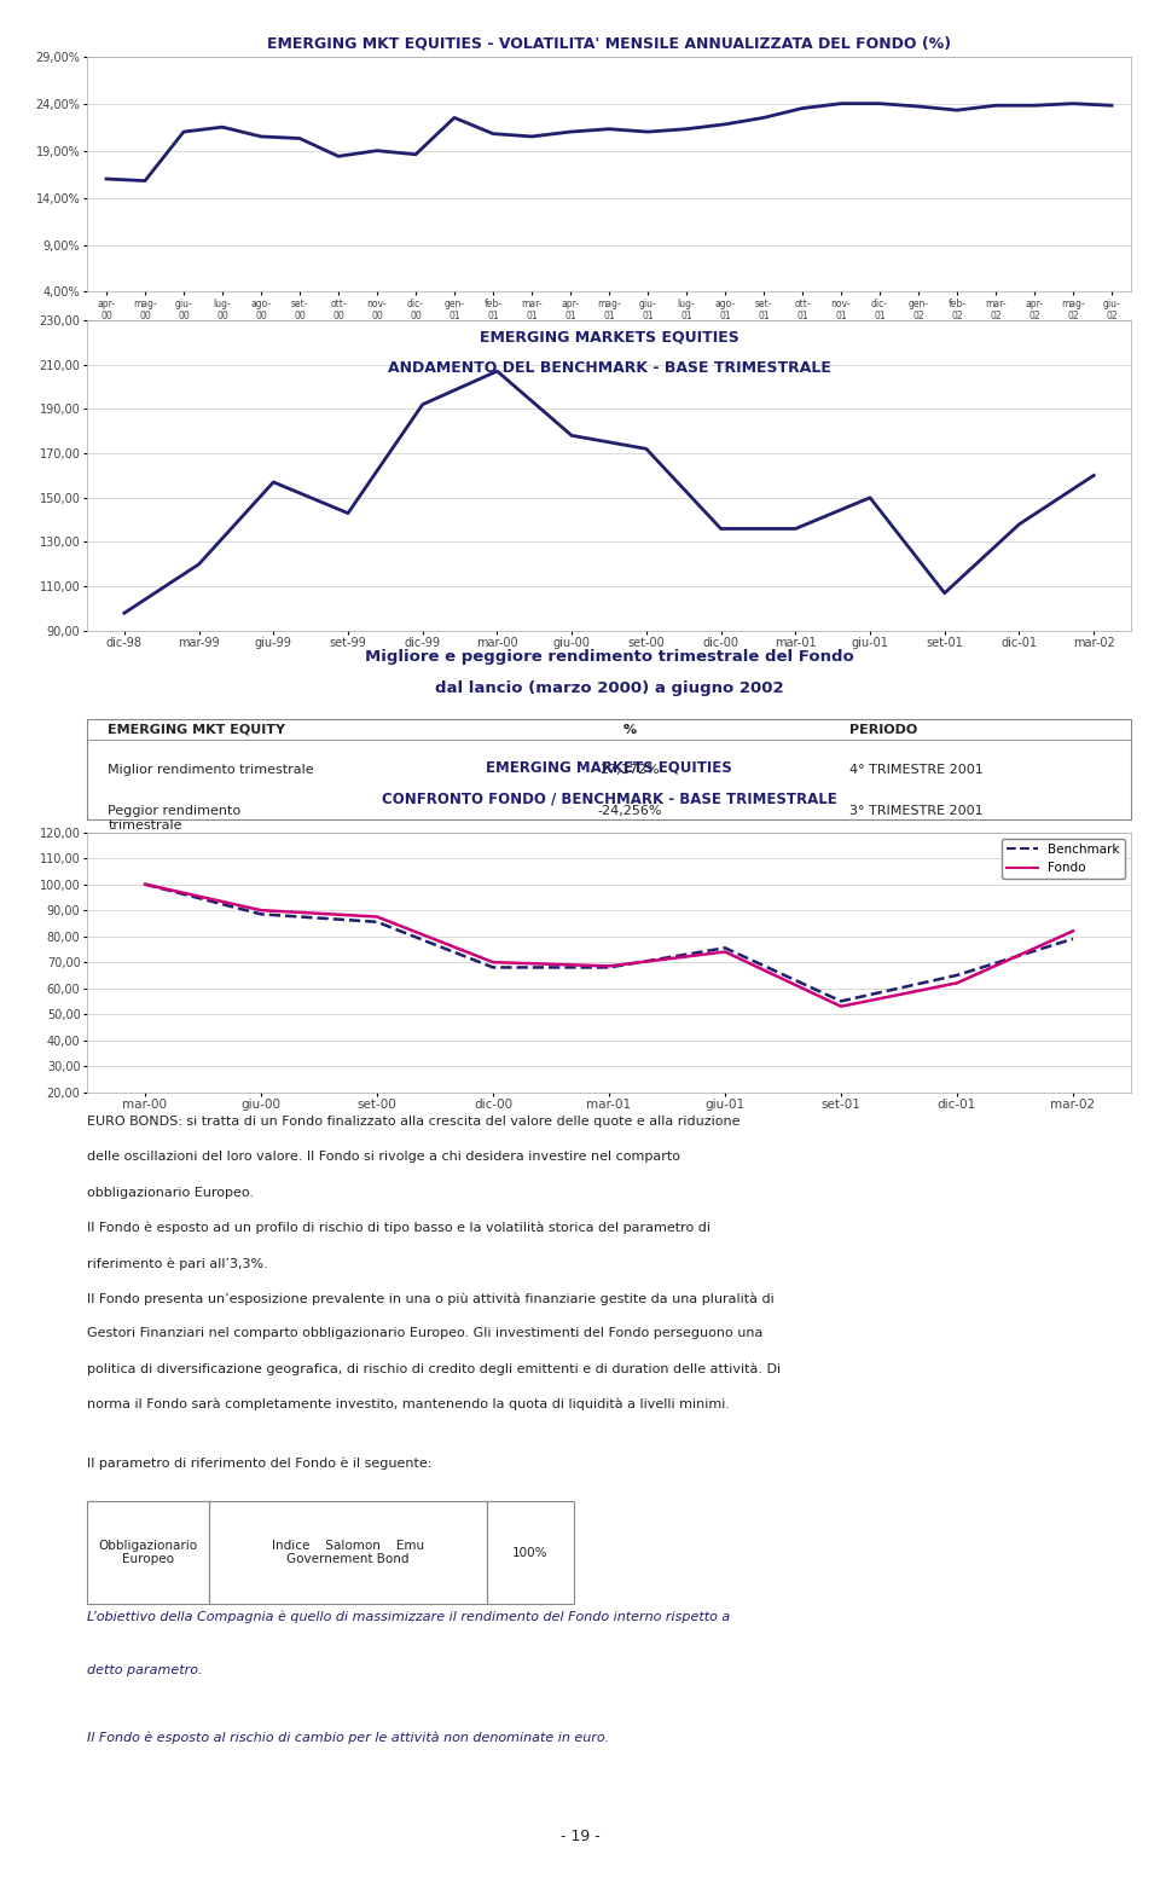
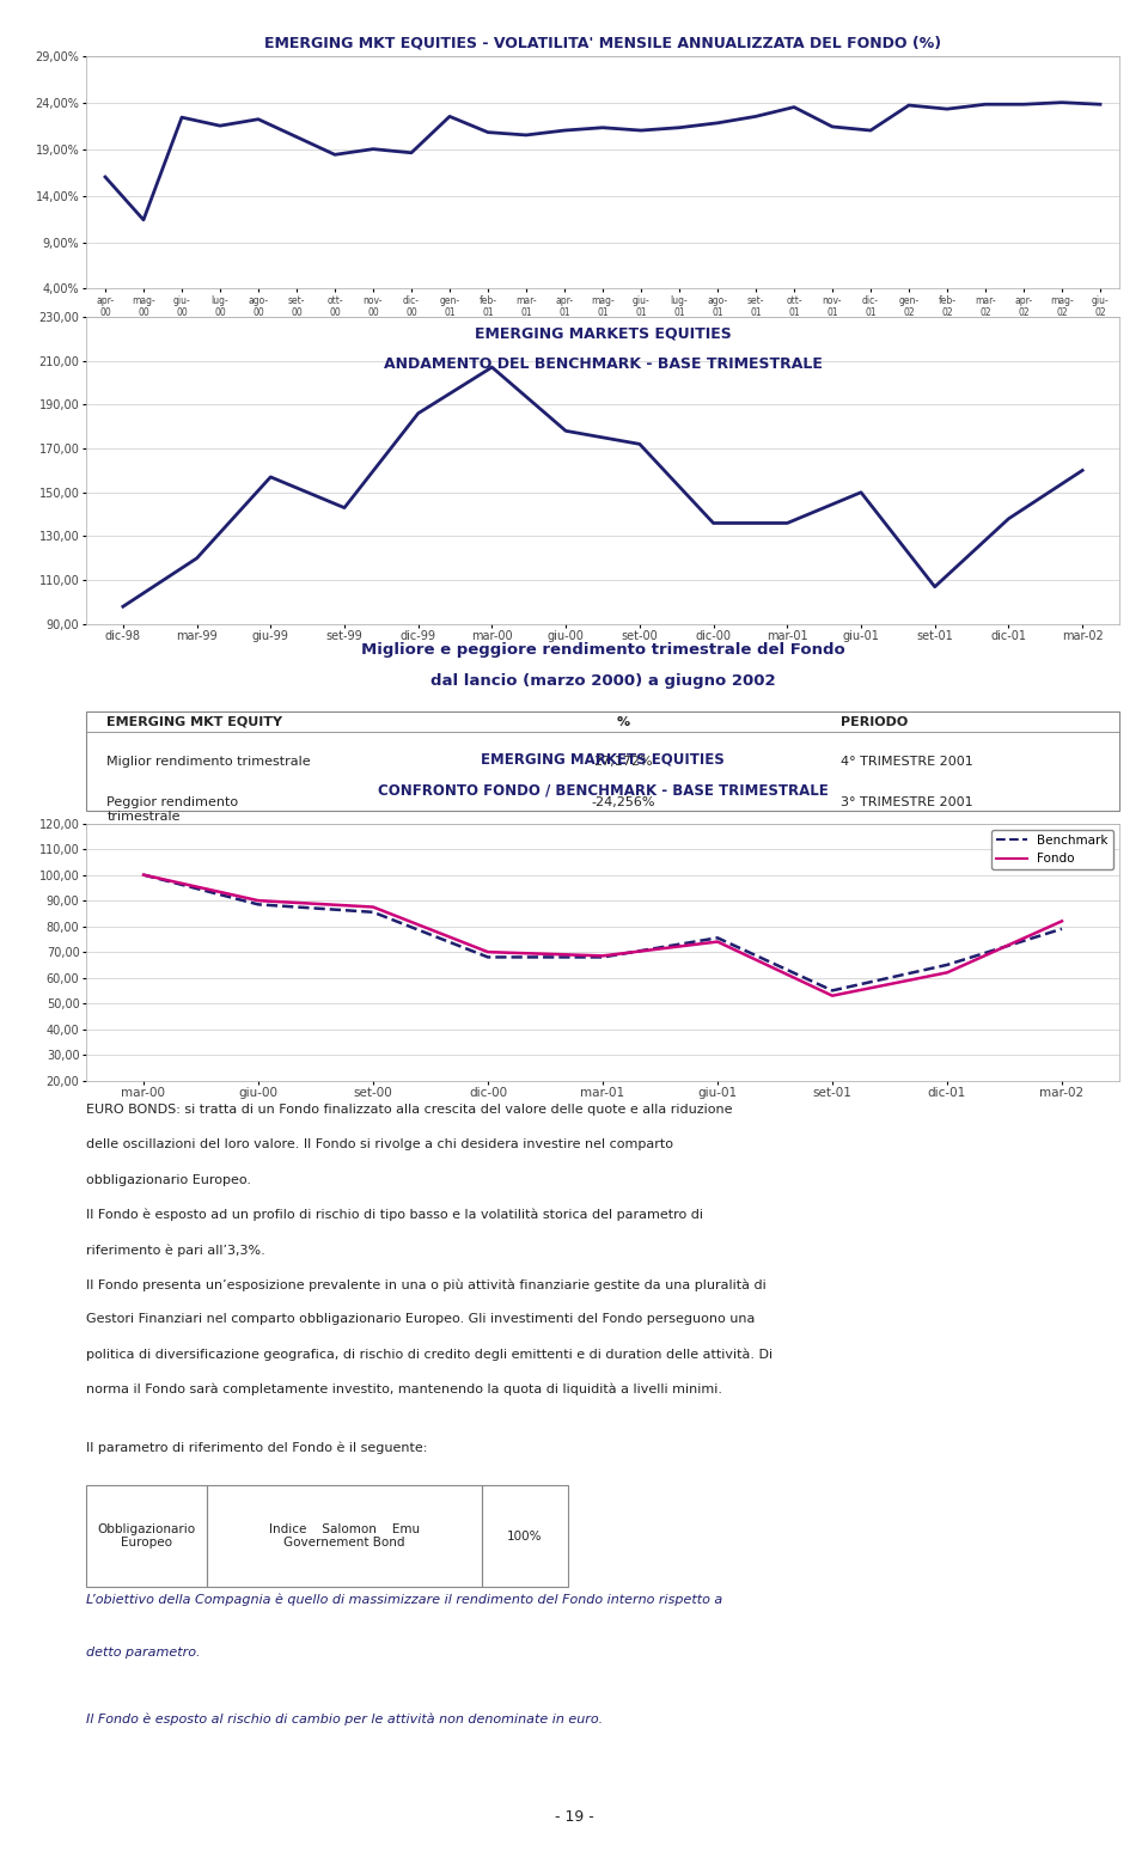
mag- 00: 15,8% -> 11,4%
giu- 00: 21,0% -> 22,4%
ago- 00: 20,5% -> 22,2%
nov- 01: 24,0% -> 21,4%
dic- 01: 24,0% -> 21,0%
dic-99: 192 -> 186
